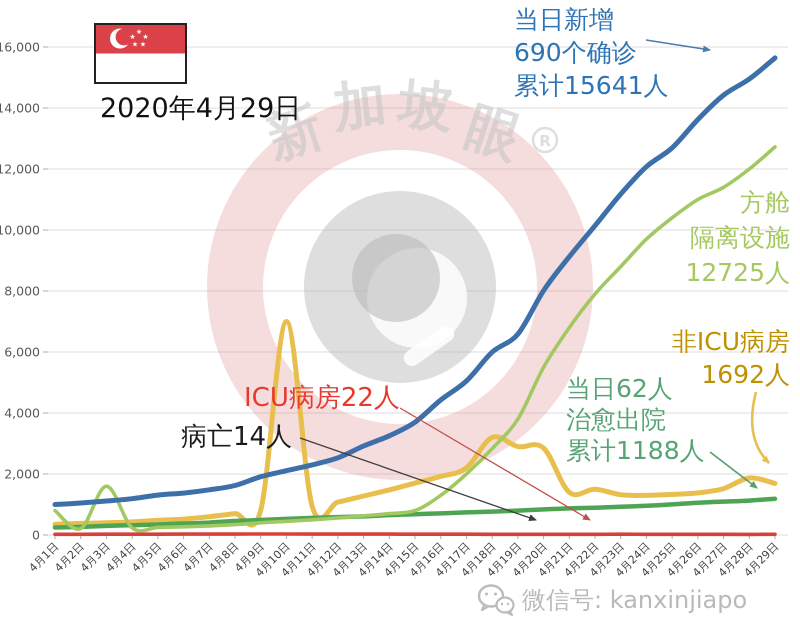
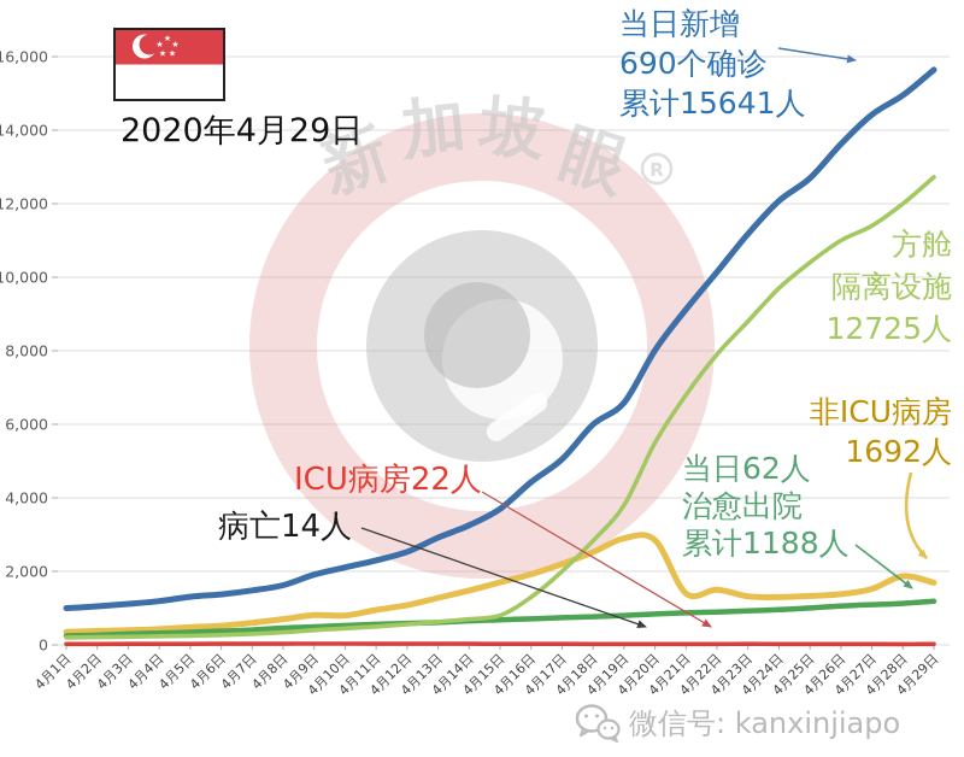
方舱隔离设施/4月1日: 800 -> 200
方舱隔离设施/4月3日: 1600 -> 200
非ICU病房/4月10日: 7000 -> 800
非ICU病房/4月18日: 3200 -> 2500
